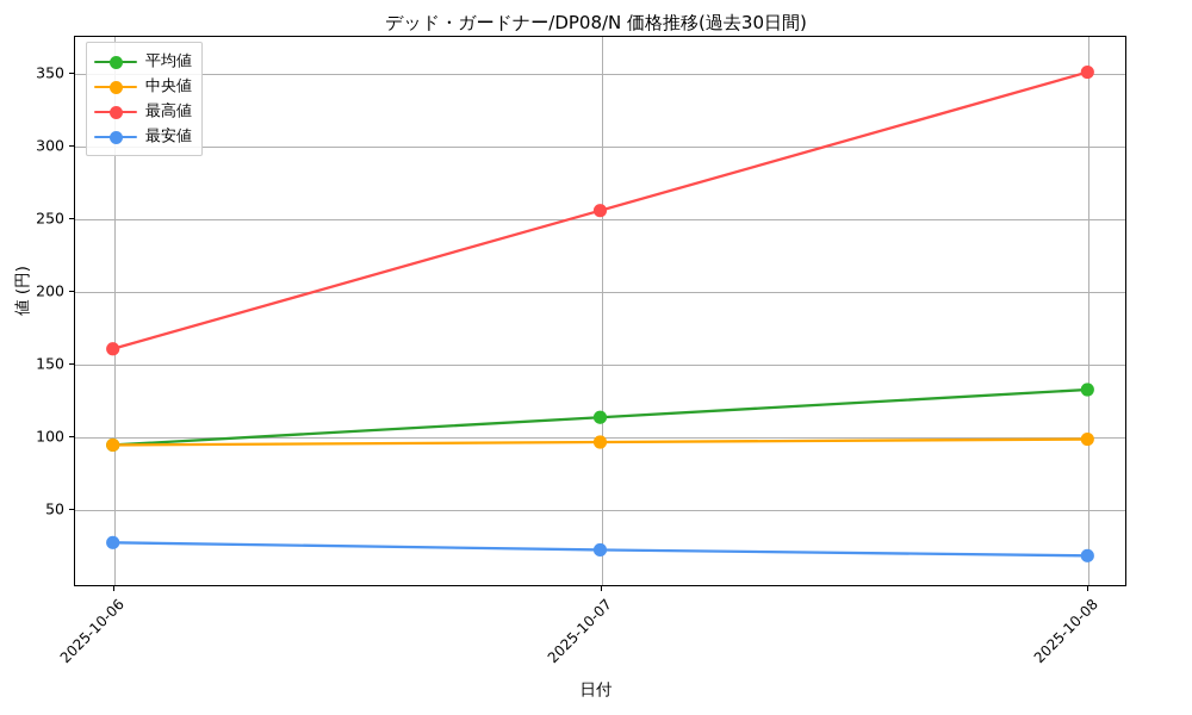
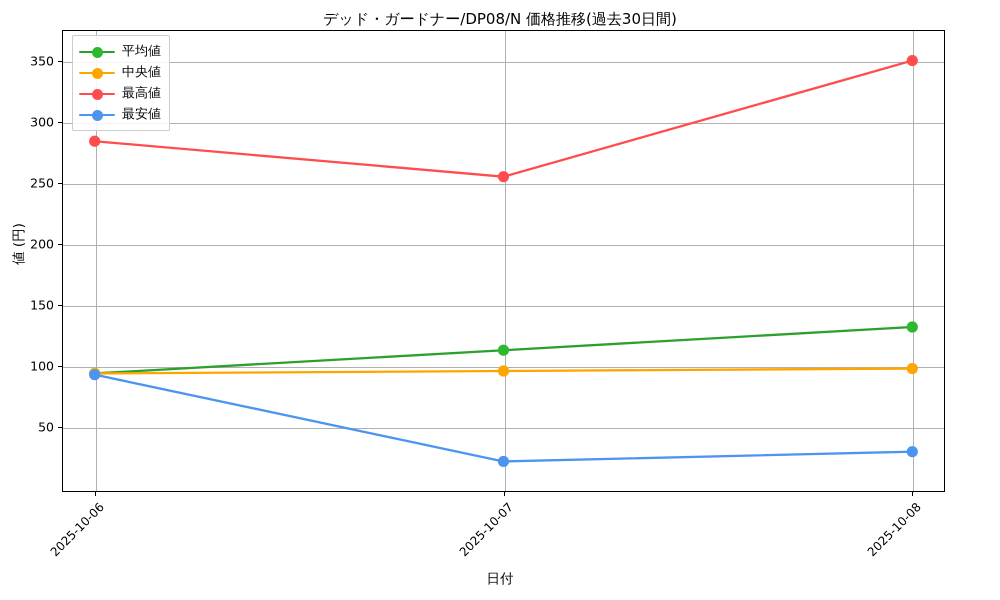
最高値/2025-10-06: 160 -> 284
最安値/2025-10-06: 27 -> 93
最安値/2025-10-08: 18 -> 30
